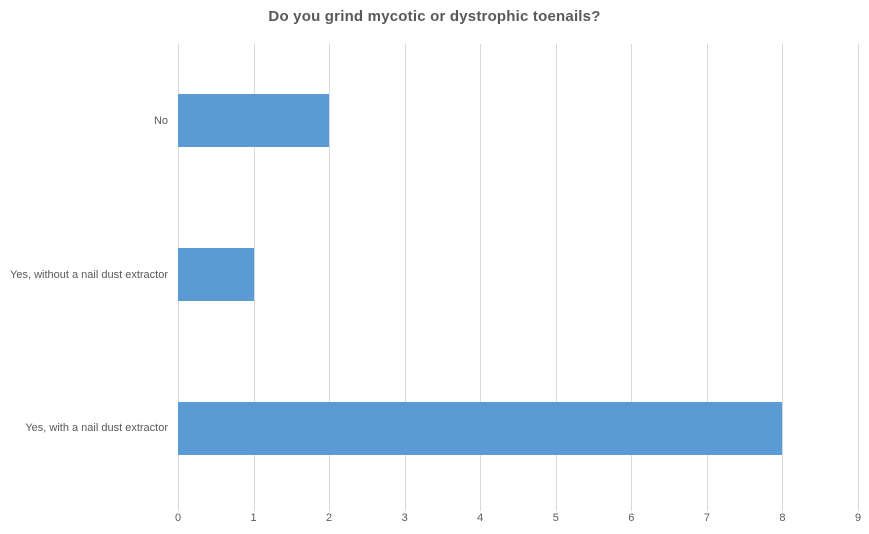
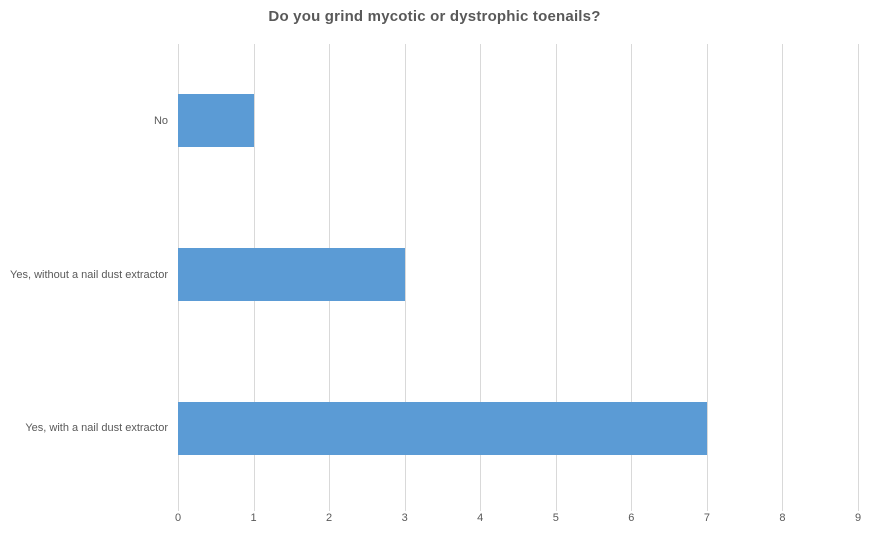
No: 2 -> 1
Yes, without a nail dust extractor: 1 -> 3
Yes, with a nail dust extractor: 8 -> 7
